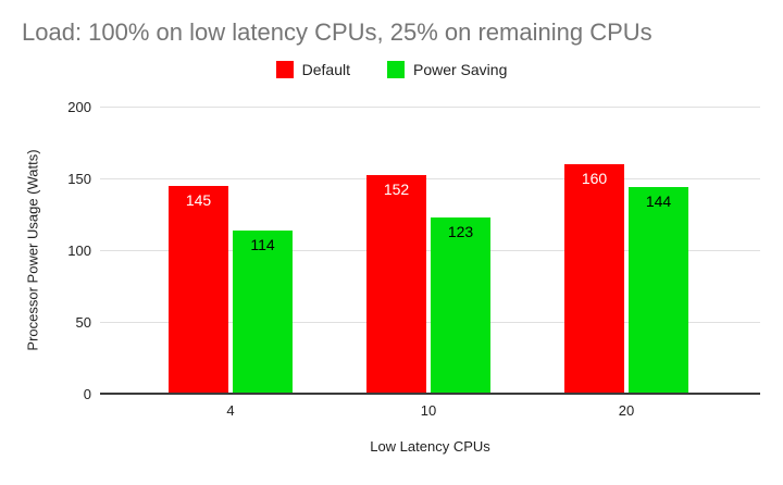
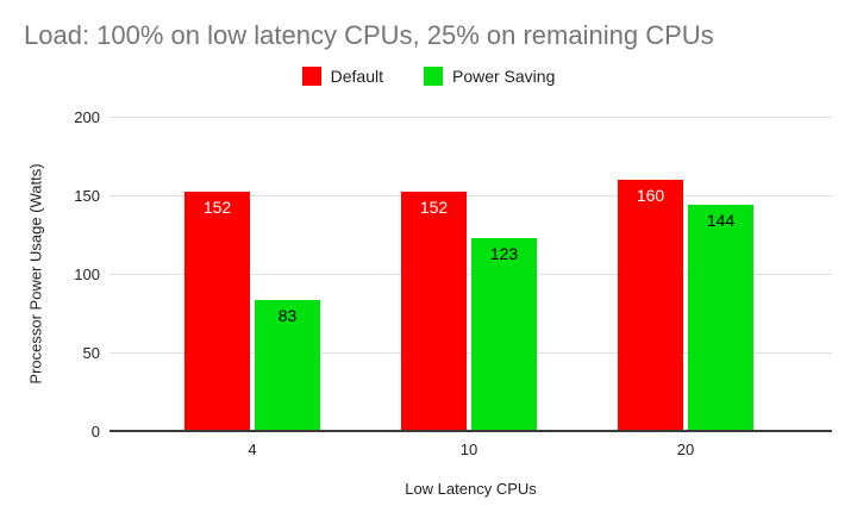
Default/4: 145 -> 152
Power Saving/4: 114 -> 83
